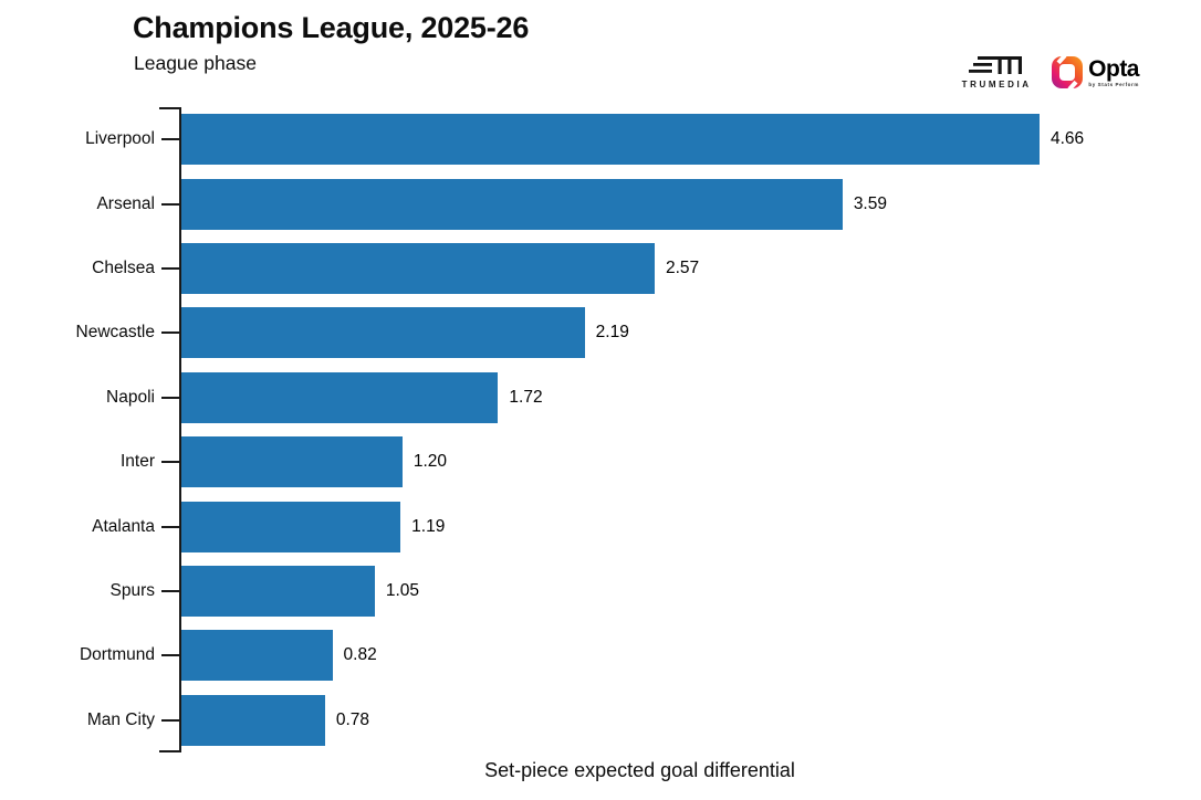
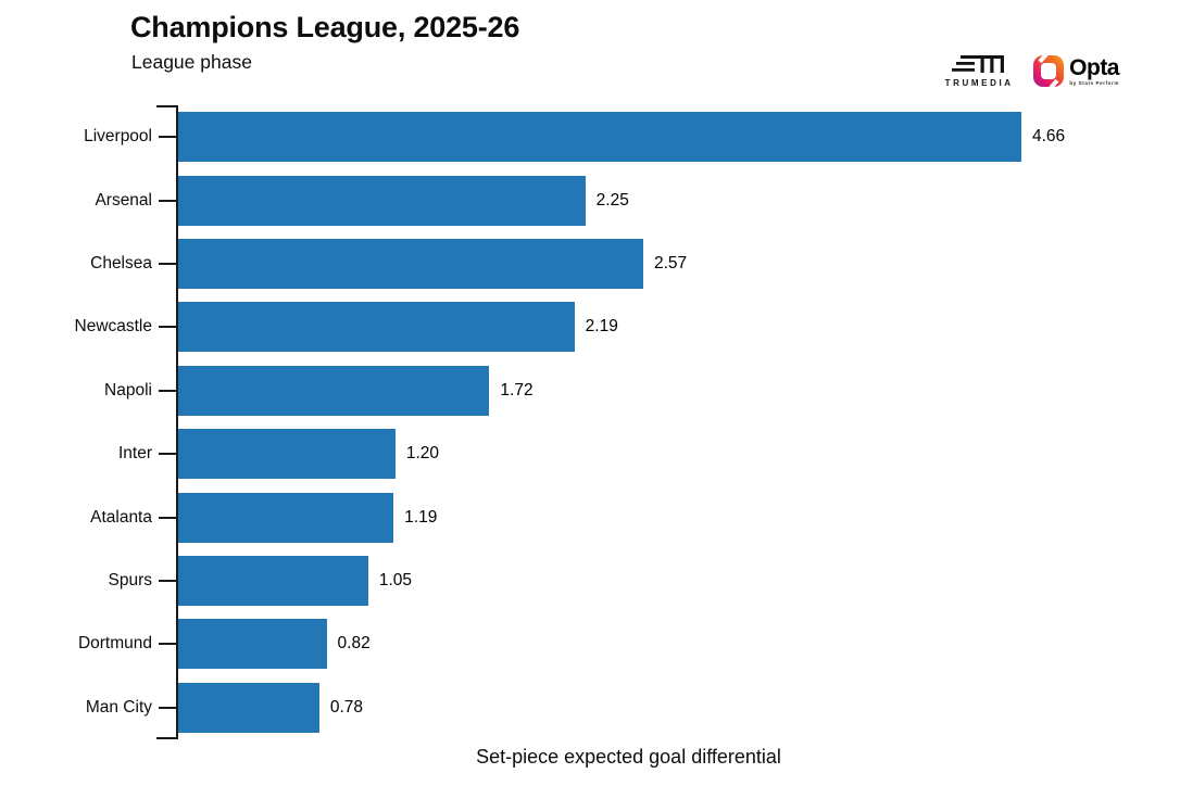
Arsenal: 3.59 -> 2.25
